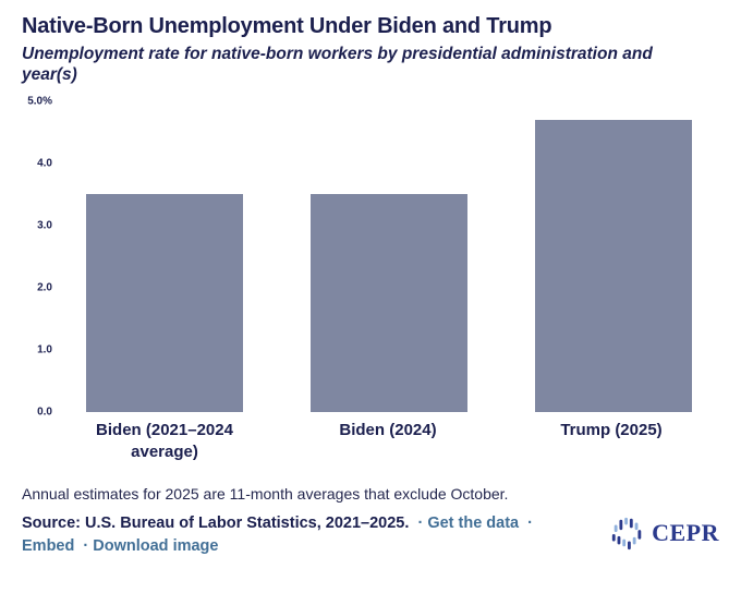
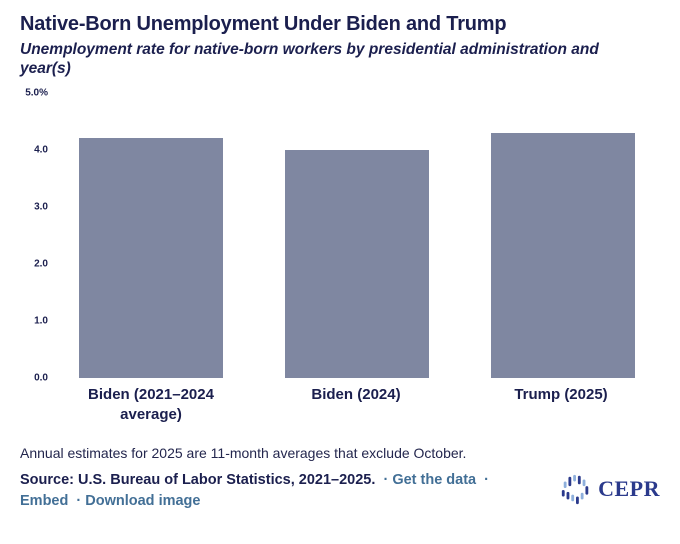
Biden (2021–2024 average): 3.5% -> 4.2%
Biden (2024): 3.5% -> 4.0%
Trump (2025): 4.7% -> 4.3%
